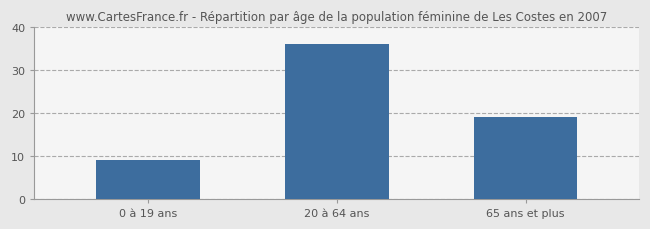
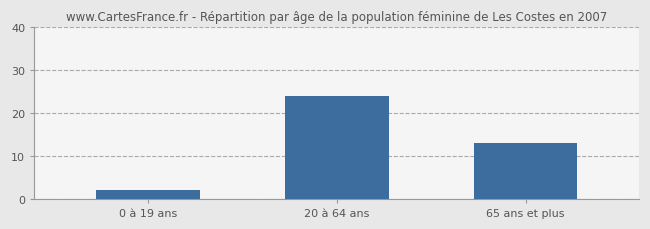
0 à 19 ans: 9 -> 2
20 à 64 ans: 36 -> 24
65 ans et plus: 19 -> 13
